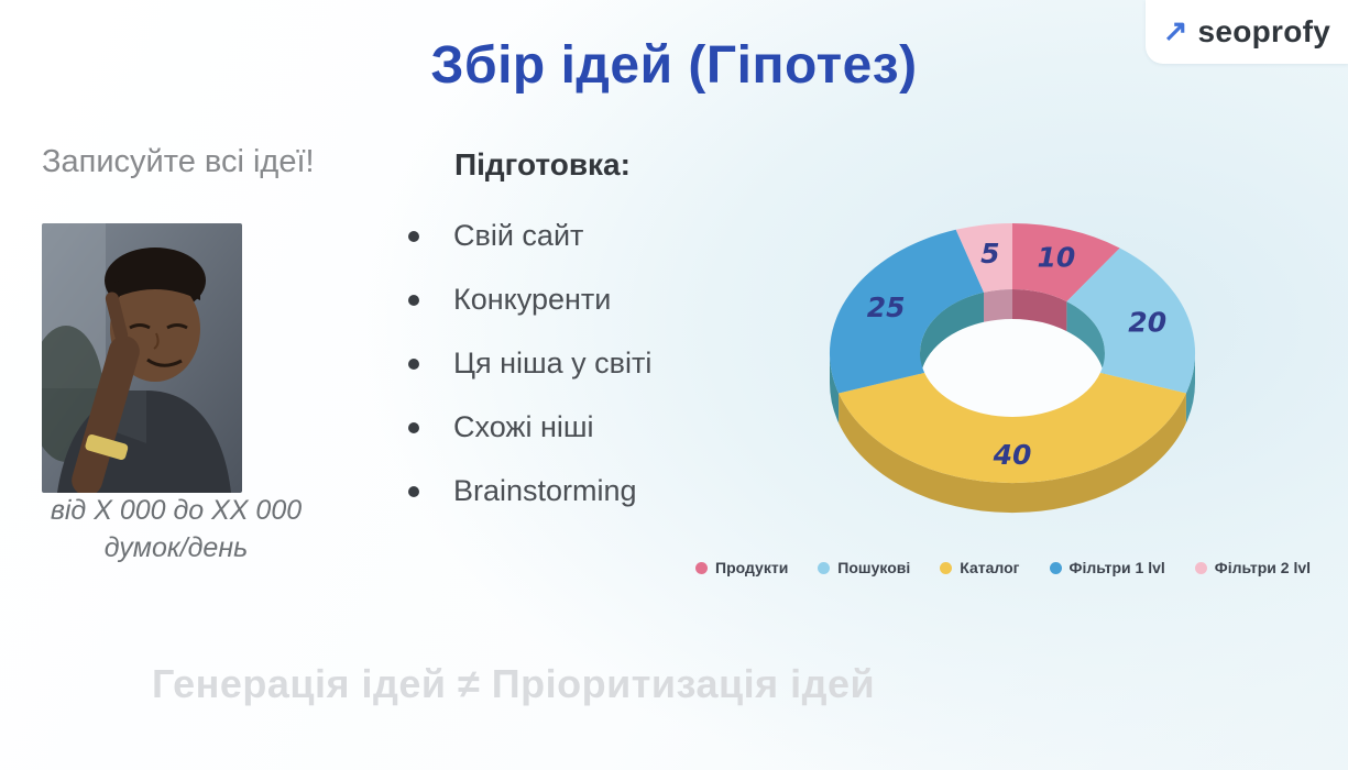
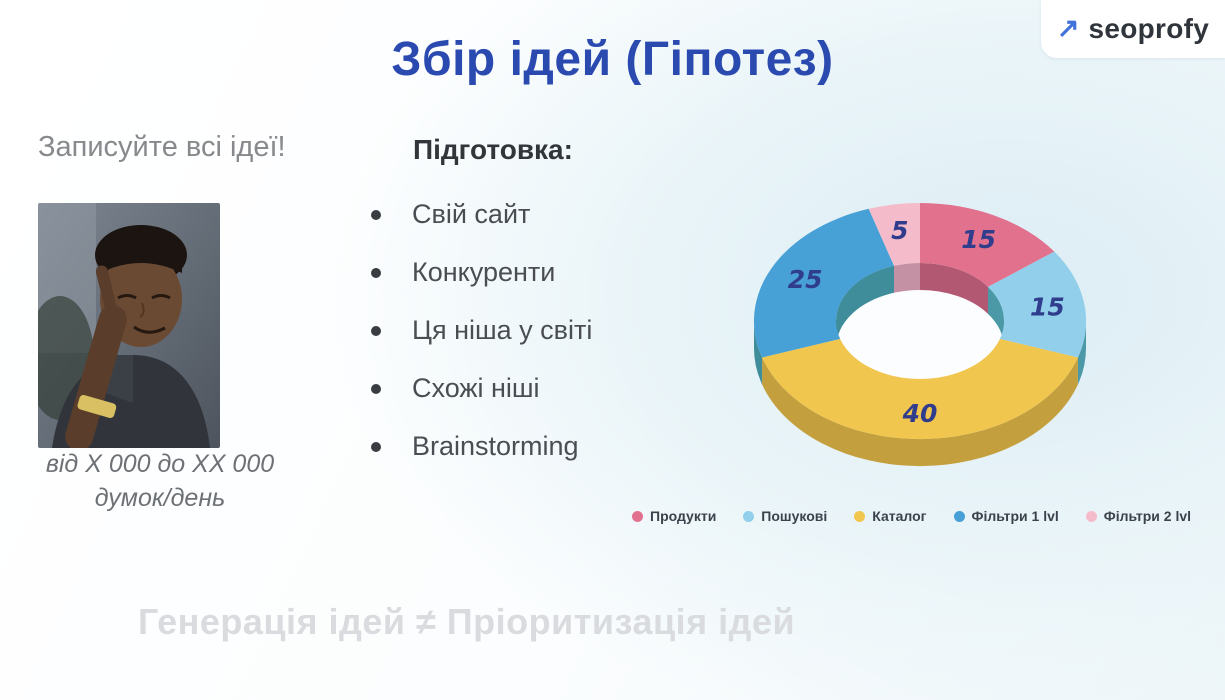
Продукти: 10 -> 15
Пошукові: 20 -> 15
